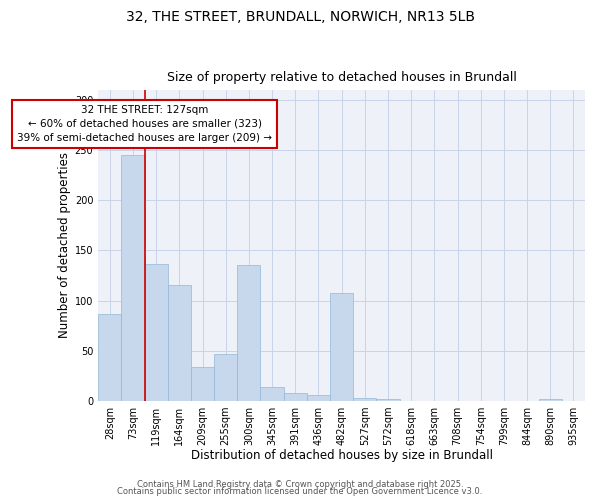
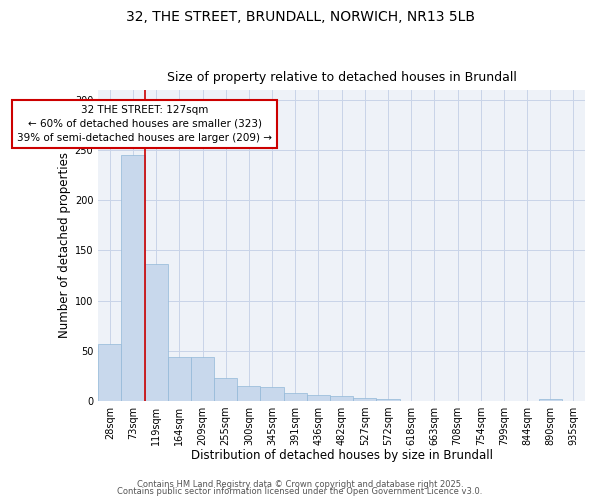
28sqm: 87 -> 57
164sqm: 116 -> 44
209sqm: 34 -> 44
255sqm: 47 -> 23
300sqm: 135 -> 15
482sqm: 108 -> 5
